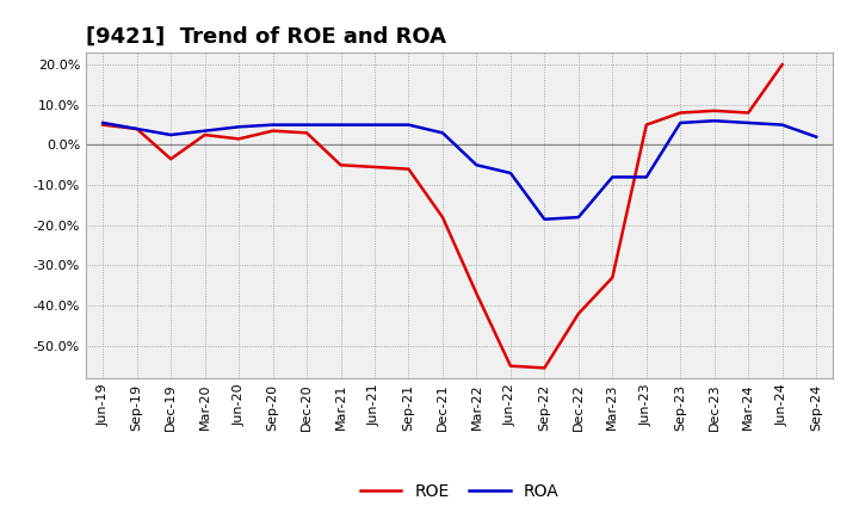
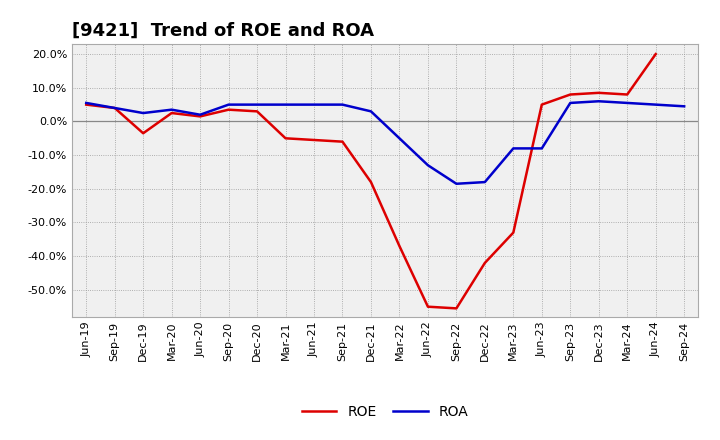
ROA/Jun-20: 4.5% -> 2.0%
ROA/Jun-22: -7.0% -> -13.0%
ROA/Sep-24: 2.0% -> 4.5%
